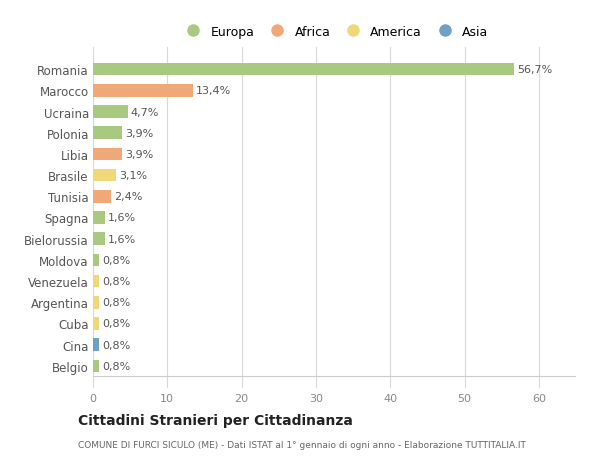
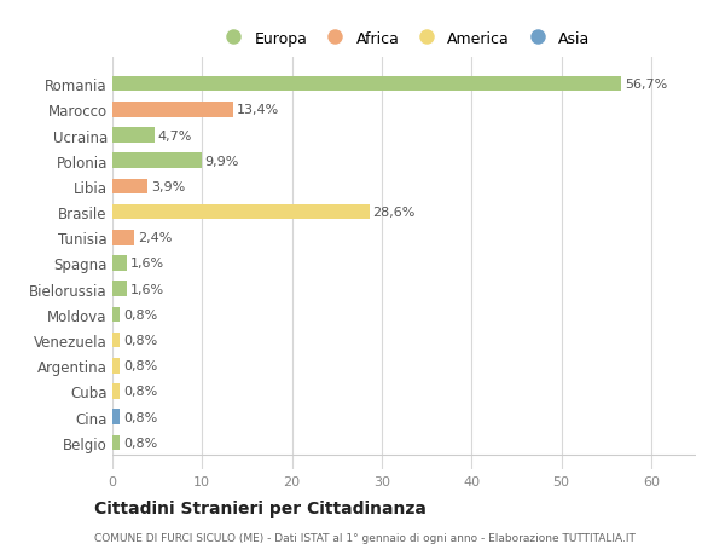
Polonia: 3,9% -> 9,9%
Brasile: 3,1% -> 28,6%
